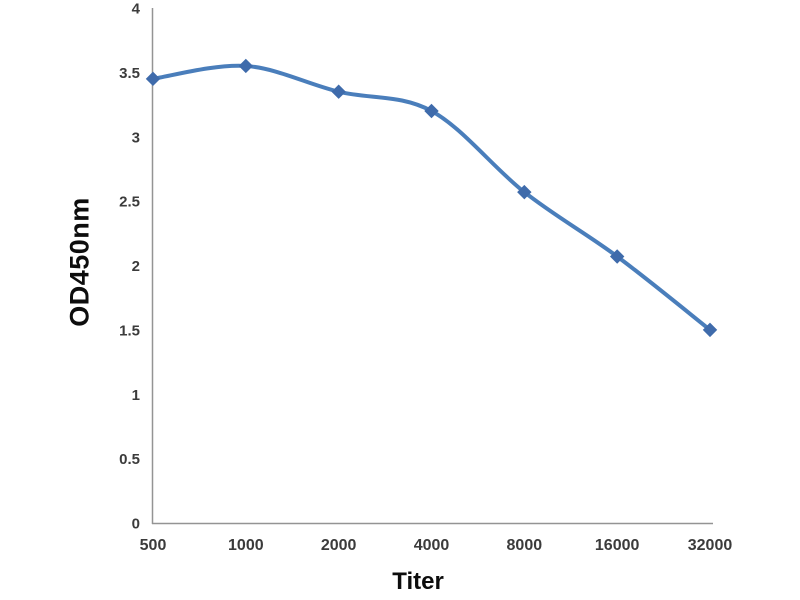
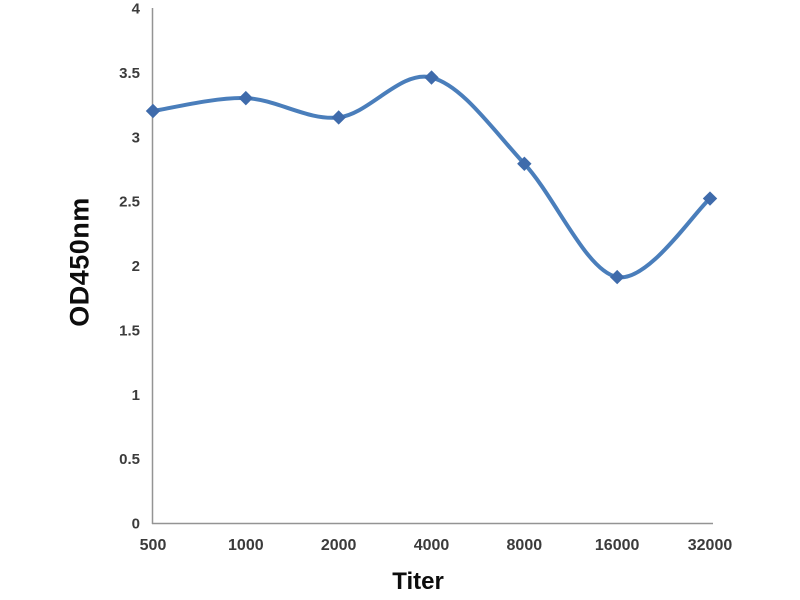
500: 3.45 -> 3.20
1000: 3.55 -> 3.30
2000: 3.35 -> 3.15
4000: 3.20 -> 3.46
8000: 2.57 -> 2.79
16000: 2.07 -> 1.91
32000: 1.50 -> 2.52
